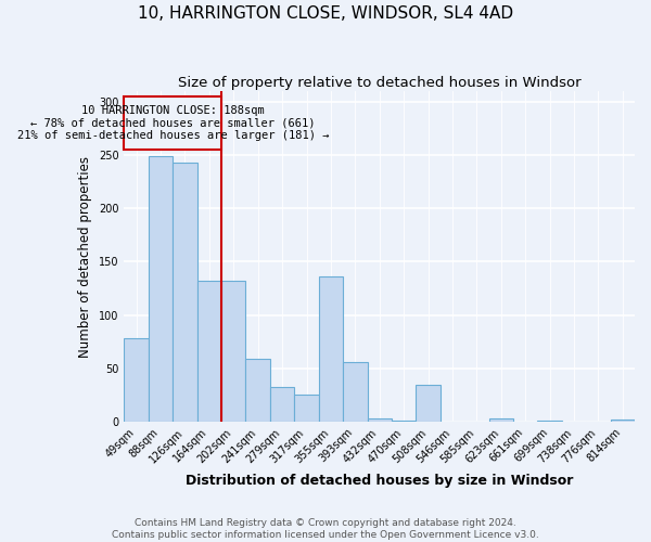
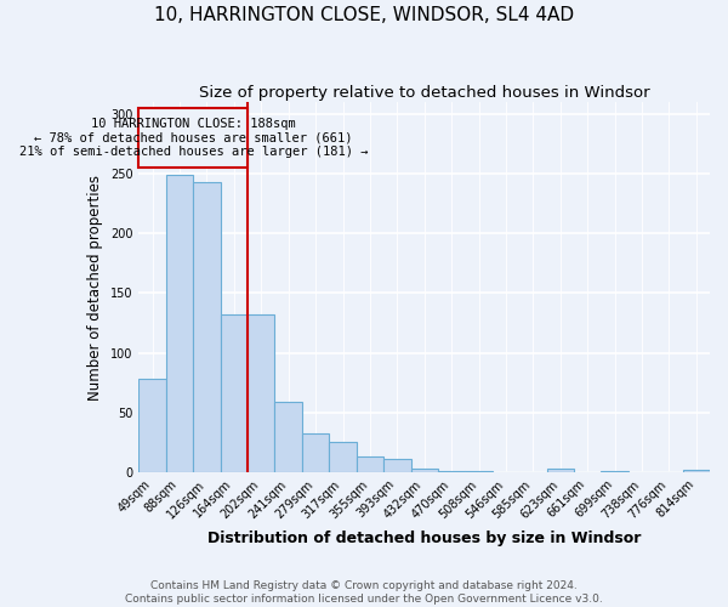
355sqm: 136 -> 13
393sqm: 56 -> 11
508sqm: 34 -> 1
